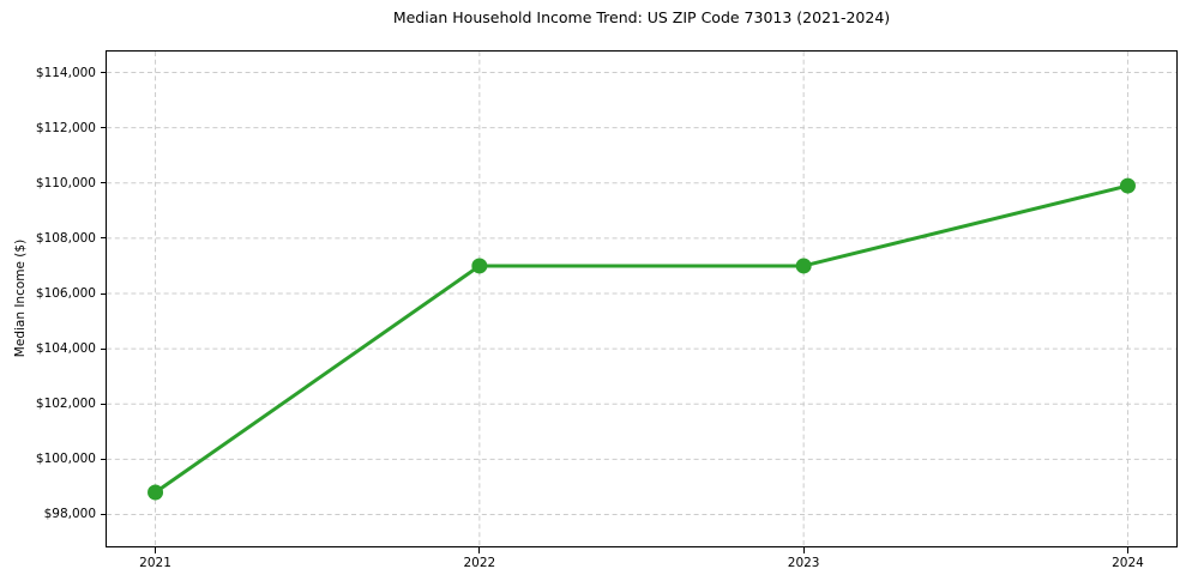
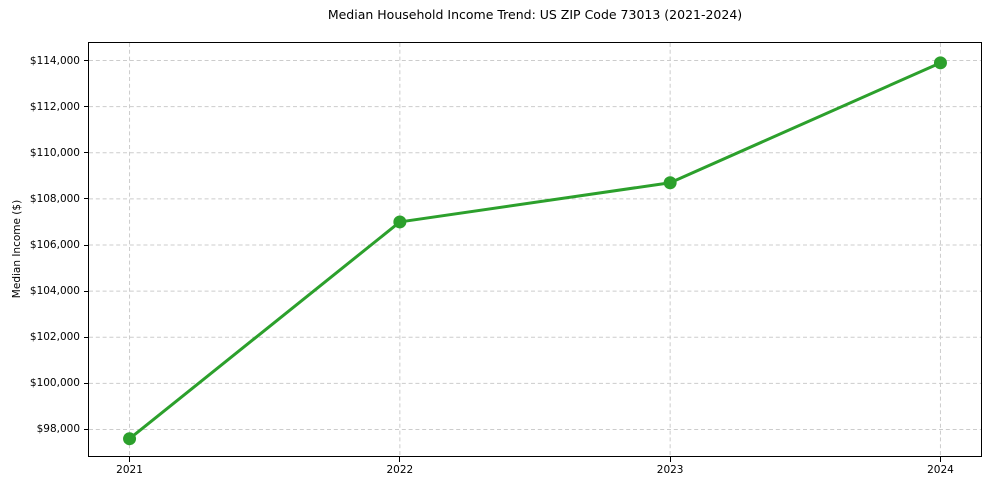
2021: $98800 -> $97600
2023: $107000 -> $108700
2024: $109900 -> $113900
